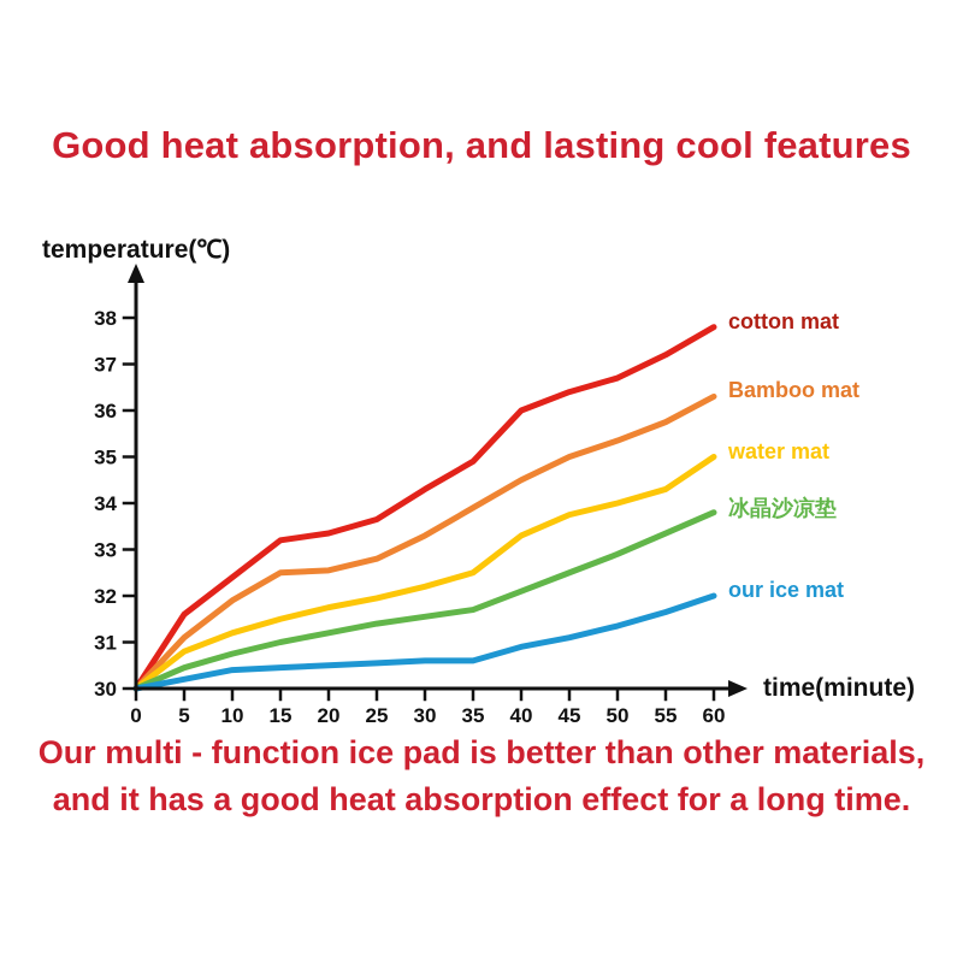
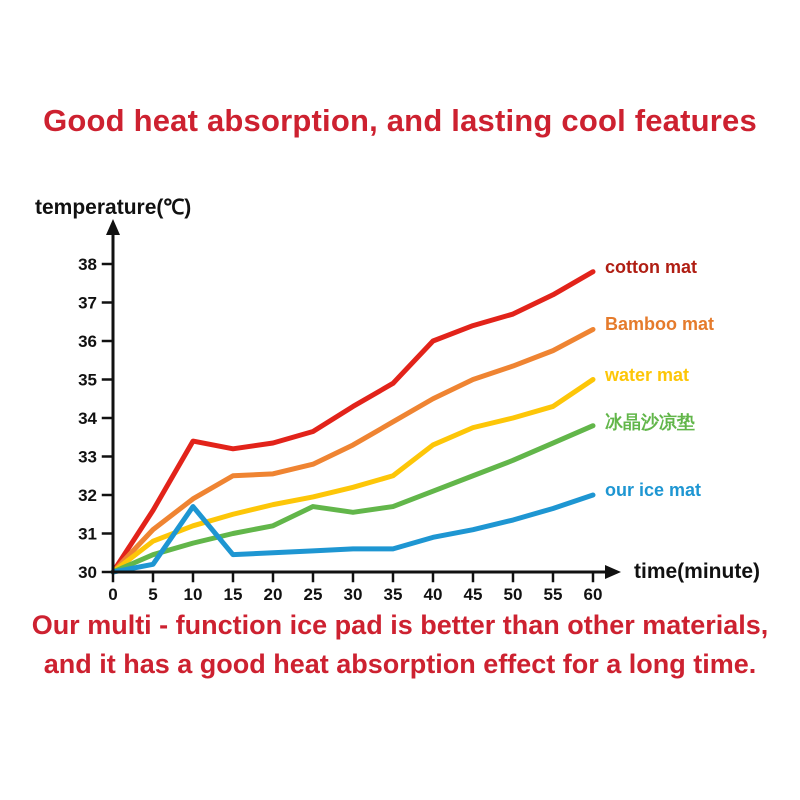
cotton mat/10: 32.4 -> 33.4
our ice mat/10: 30.4 -> 31.7
冰晶沙凉垫/25: 31.4 -> 31.7
